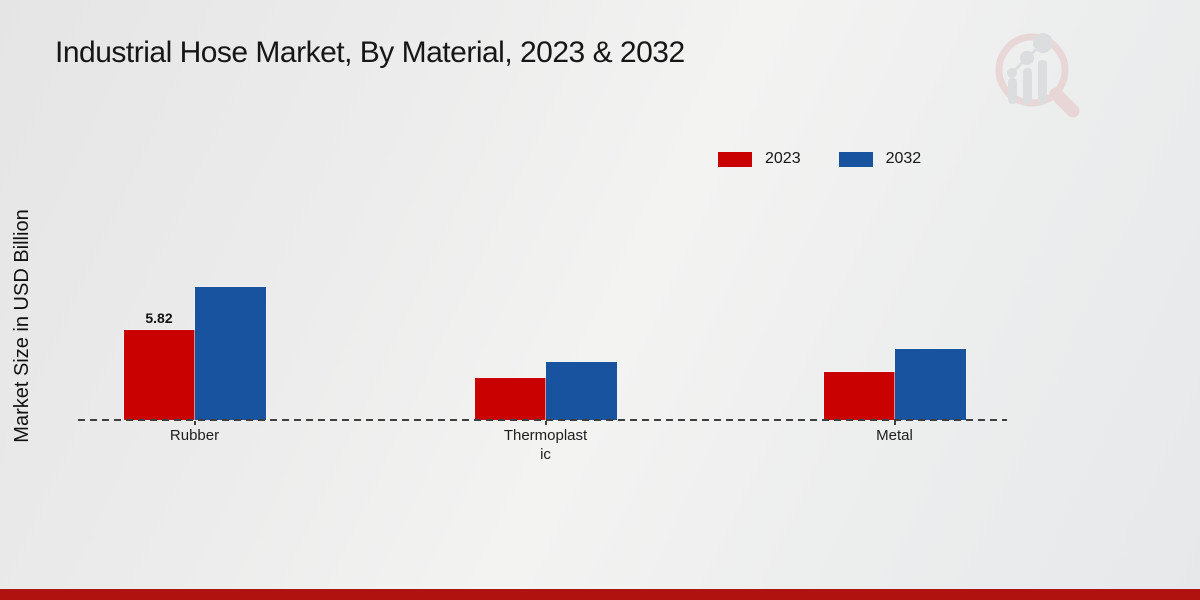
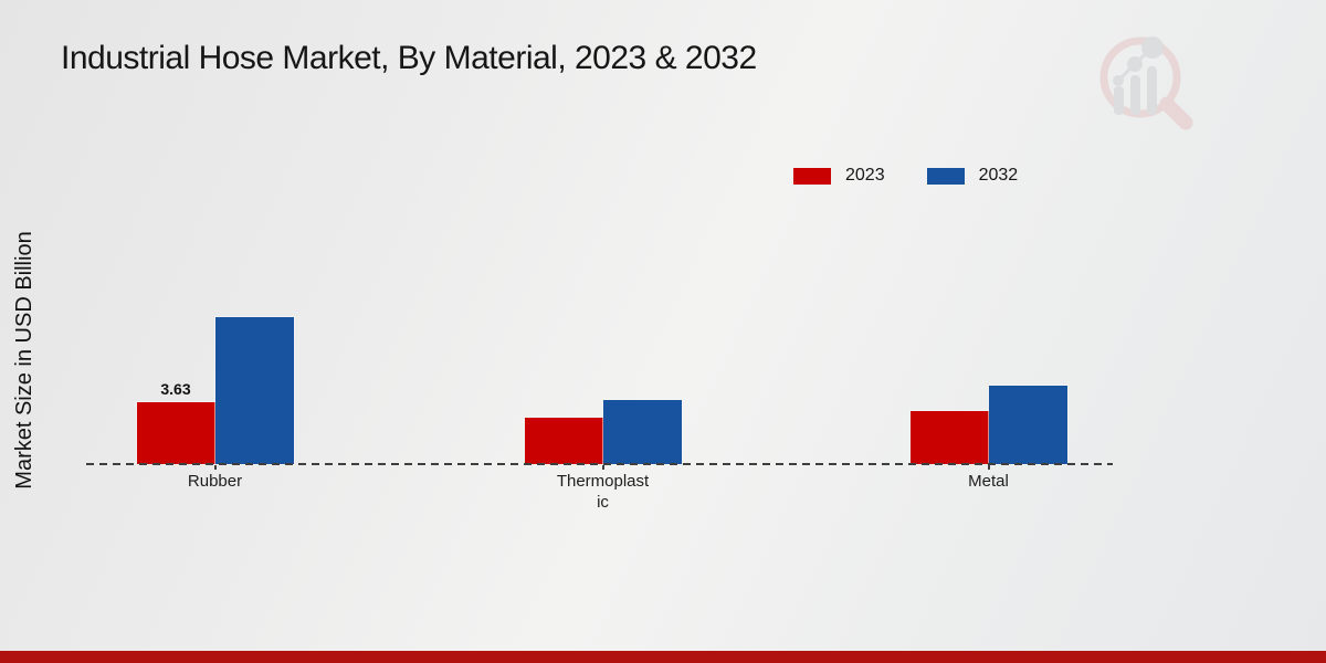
2023/Rubber: 5.82 -> 3.63
